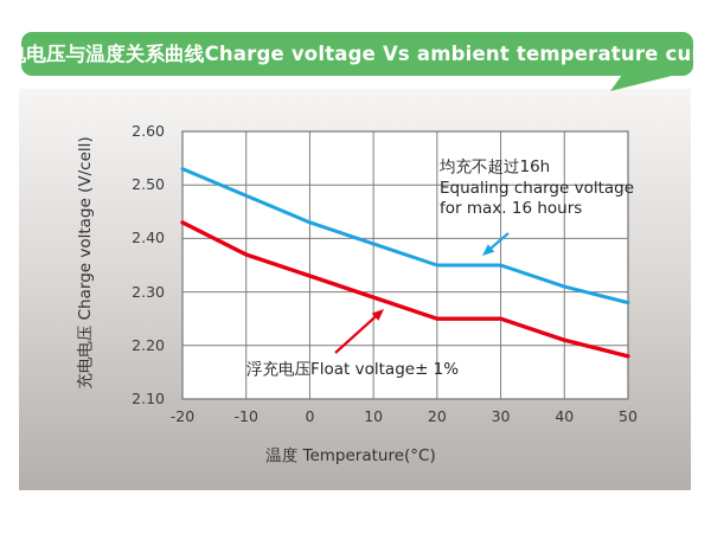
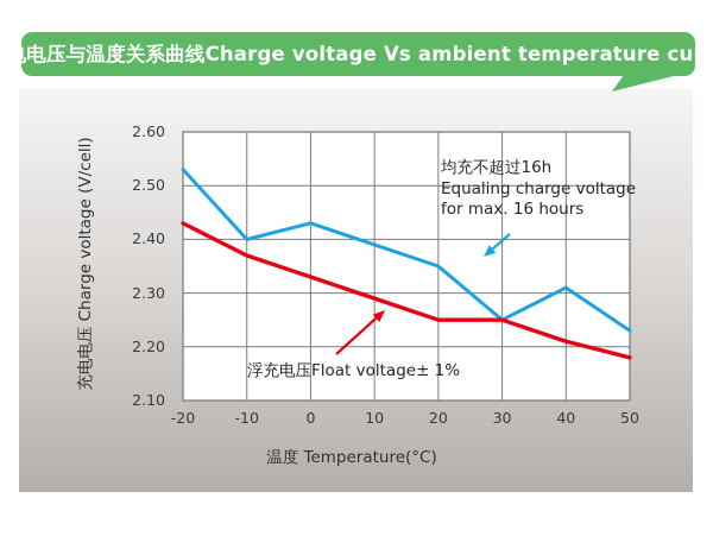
Equaling charge voltage for max. 16 hours/-10: 2.48 -> 2.40
Equaling charge voltage for max. 16 hours/30: 2.35 -> 2.25
Equaling charge voltage for max. 16 hours/50: 2.28 -> 2.23
